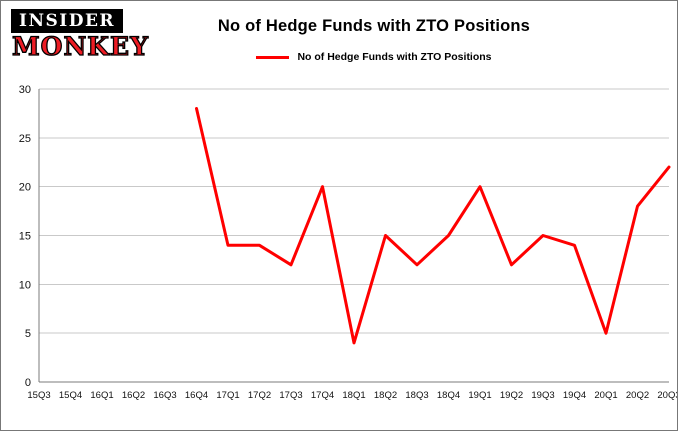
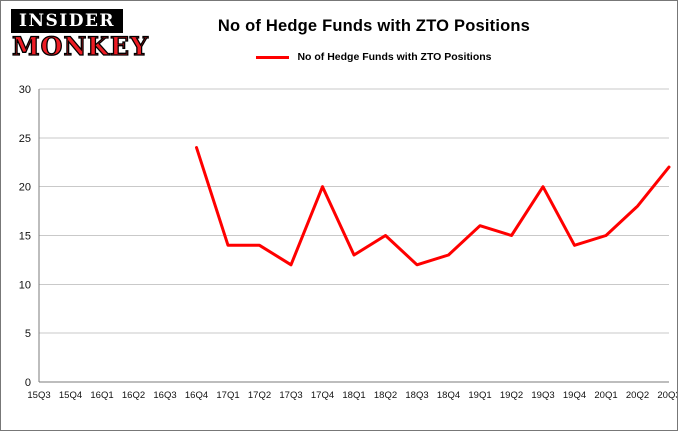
16Q4: 28 -> 24
18Q1: 4 -> 13
18Q4: 15 -> 13
19Q1: 20 -> 16
19Q2: 12 -> 15
19Q3: 15 -> 20
20Q1: 5 -> 15
